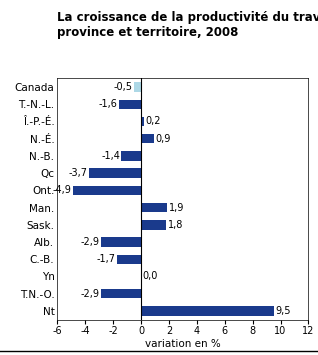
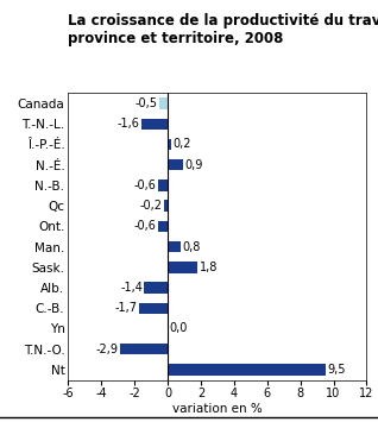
N.-B.: -1,4 -> -0,6
Qc: -3,7 -> -0,2
Ont.: -4,9 -> -0,6
Man.: 1,9 -> 0,8
Alb.: -2,9 -> -1,4
